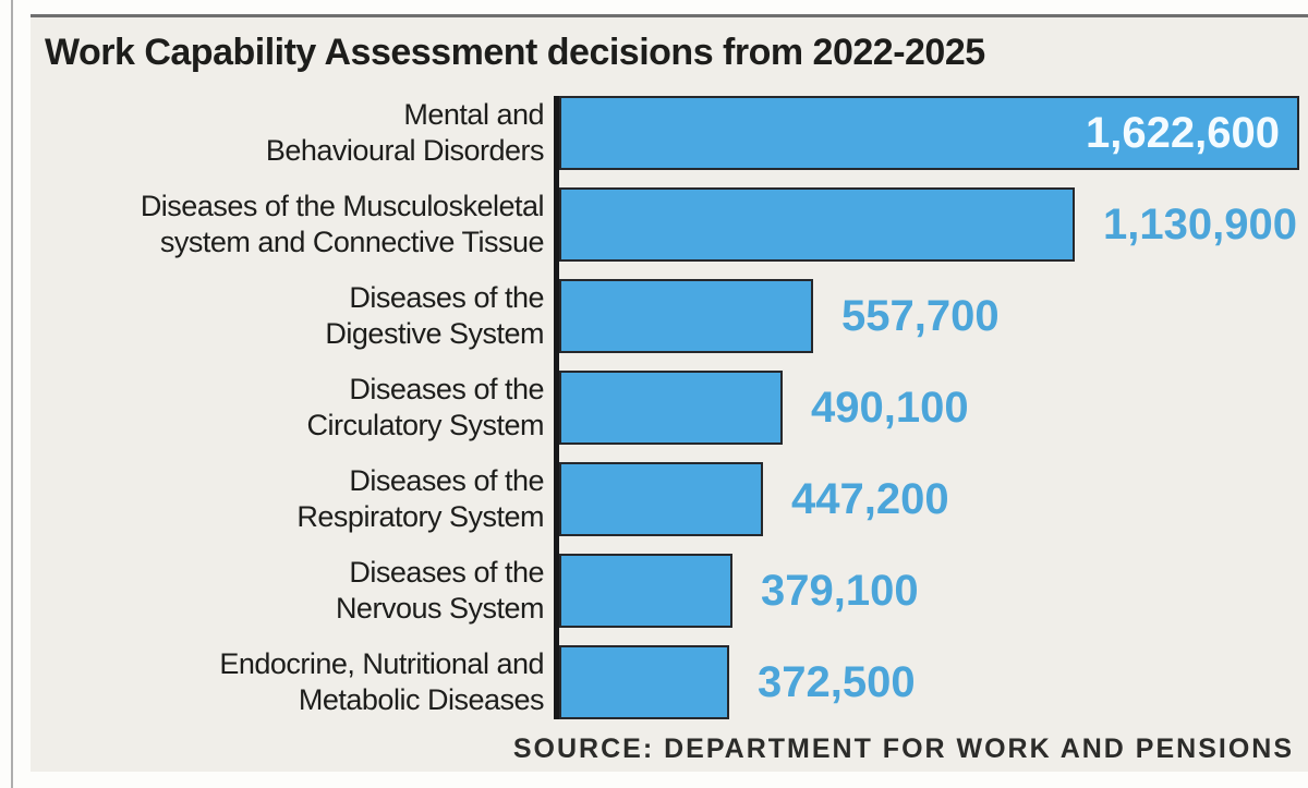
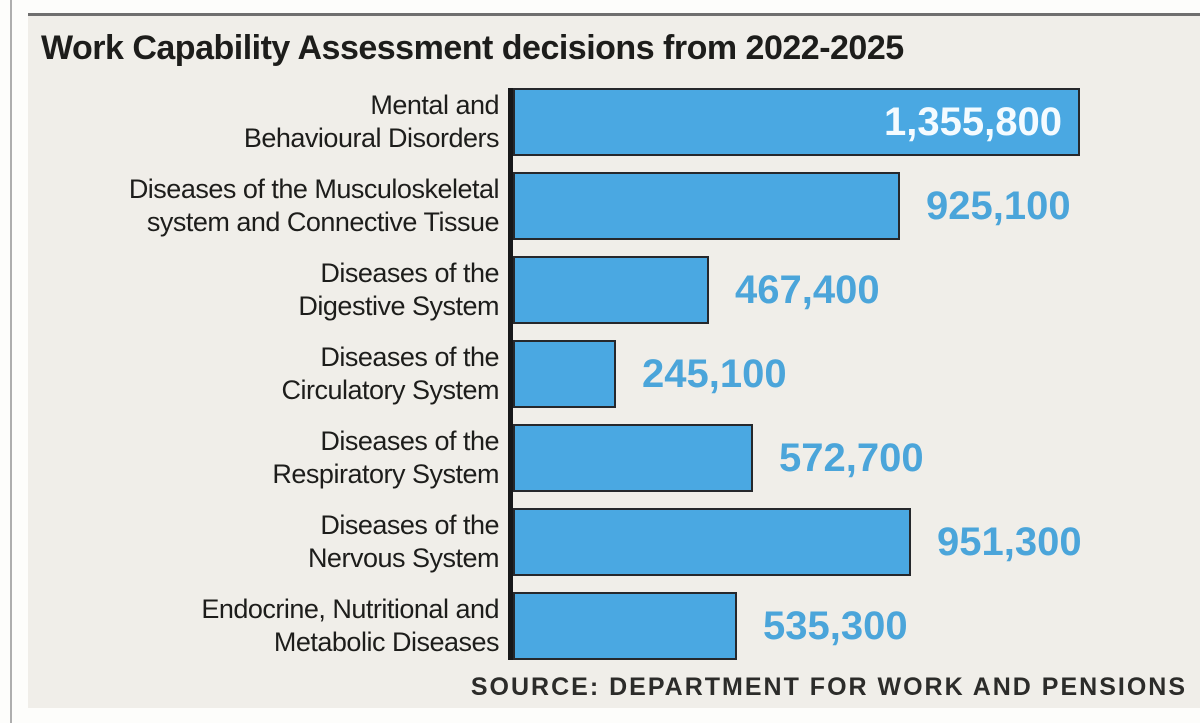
Mental and Behavioural Disorders: 1,622,600 -> 1,355,800
Diseases of the Musculoskeletal system and Connective Tissue: 1,130,900 -> 925,100
Diseases of the Digestive System: 557,700 -> 467,400
Diseases of the Circulatory System: 490,100 -> 245,100
Diseases of the Respiratory System: 447,200 -> 572,700
Diseases of the Nervous System: 379,100 -> 951,300
Endocrine, Nutritional and Metabolic Diseases: 372,500 -> 535,300
